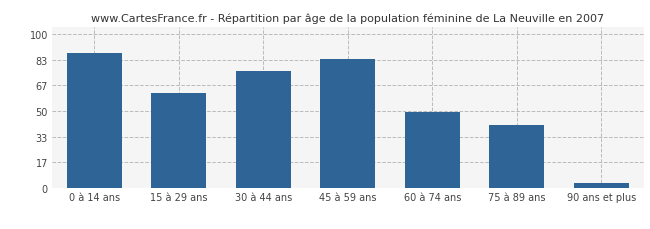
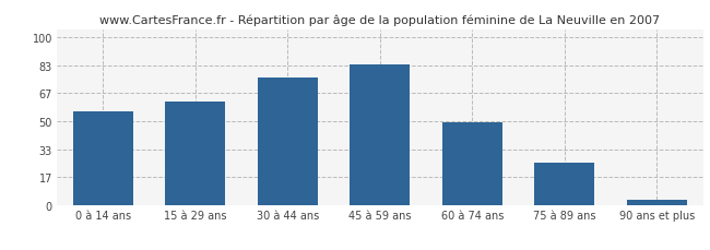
0 à 14 ans: 88 -> 56
75 à 89 ans: 41 -> 25
